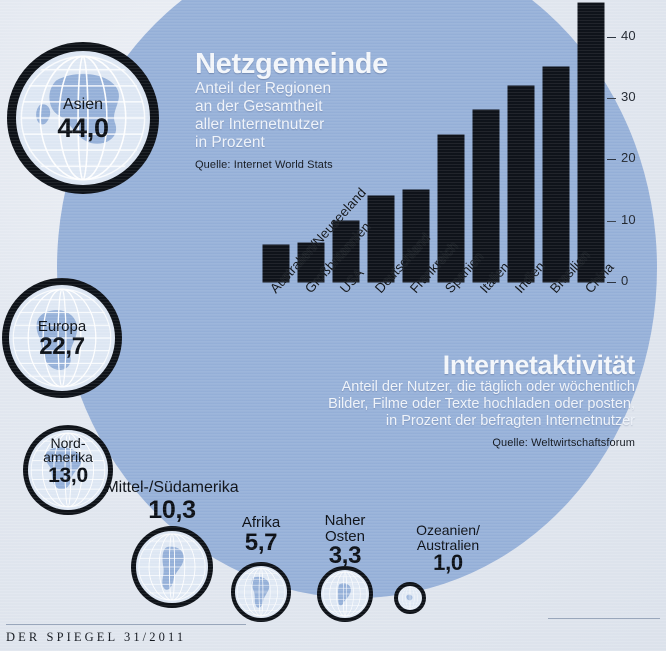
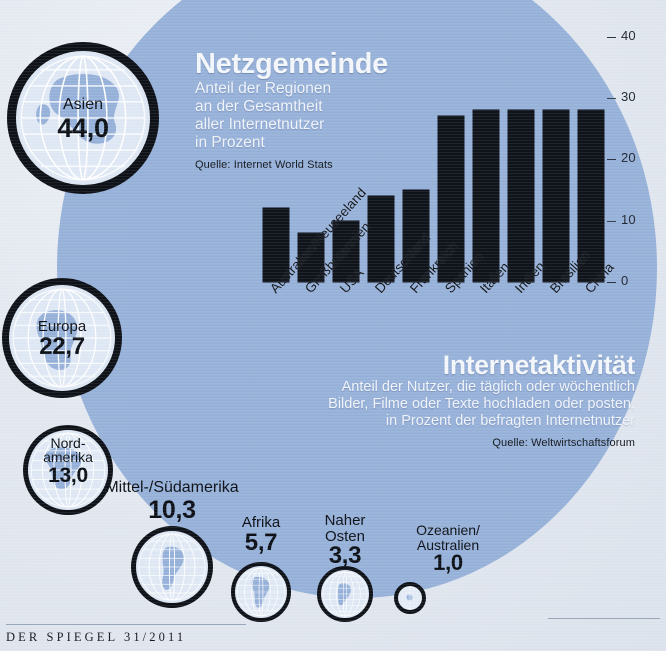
Australien/Neuseeland: 6 -> 12
Großbritannien: 6 -> 8
Spanien: 24 -> 27
Indien: 32 -> 28
Brasilien: 35 -> 28
China: 46 -> 28
